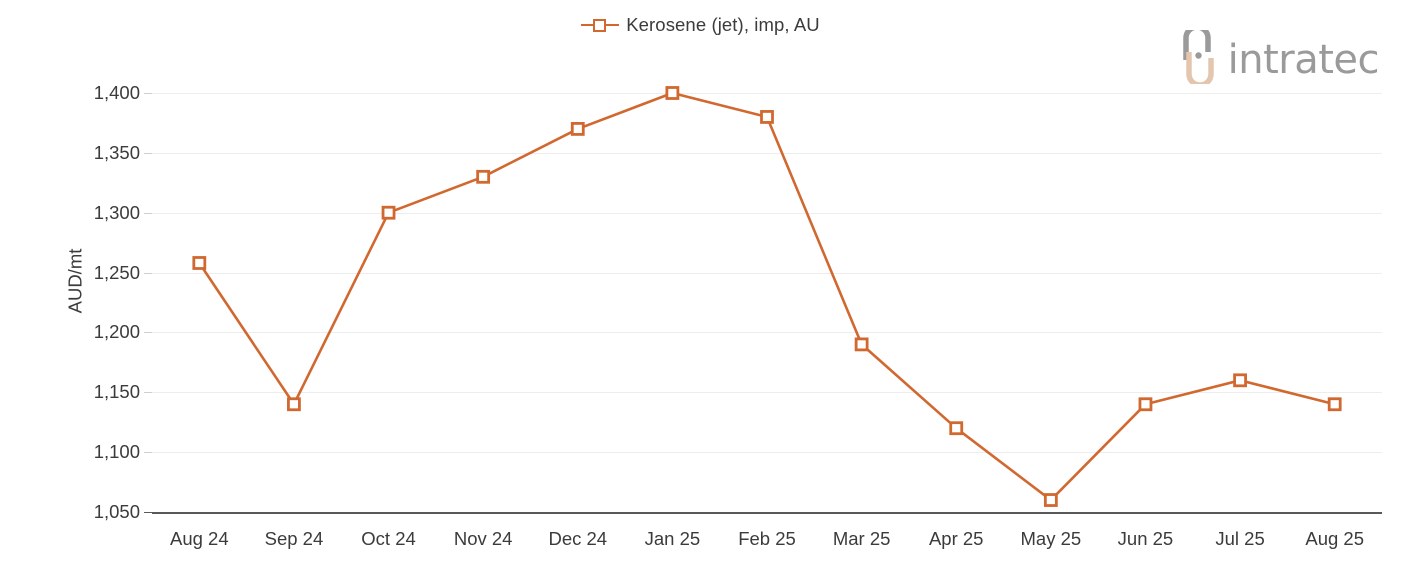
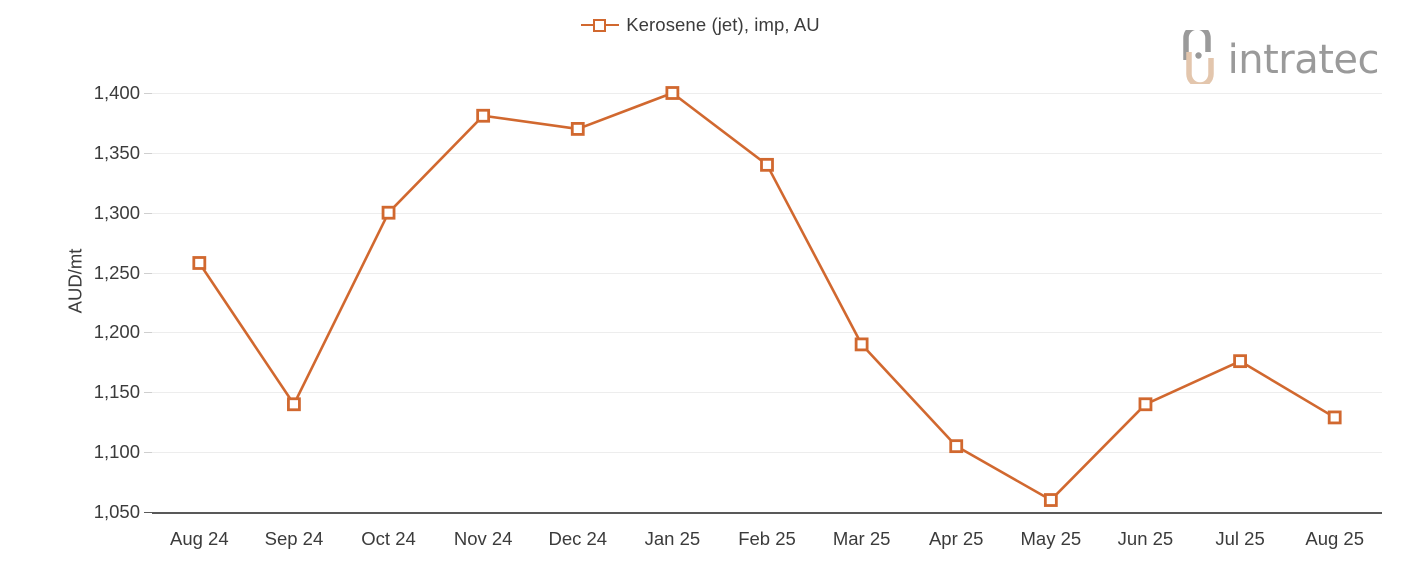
Nov 24: 1330 -> 1381
Feb 25: 1380 -> 1340
Apr 25: 1120 -> 1105
Jul 25: 1160 -> 1176
Aug 25: 1140 -> 1129
